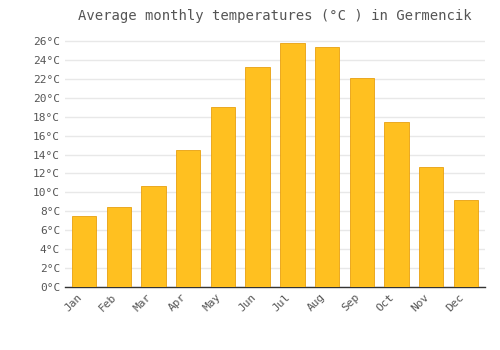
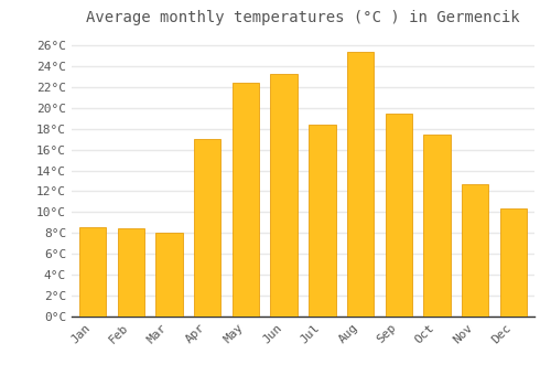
Jan: 7.5°C -> 8.6°C
Mar: 10.7°C -> 8.0°C
Apr: 14.5°C -> 17.0°C
May: 19.0°C -> 22.4°C
Jul: 25.8°C -> 18.4°C
Sep: 22.1°C -> 19.4°C
Dec: 9.2°C -> 10.4°C
